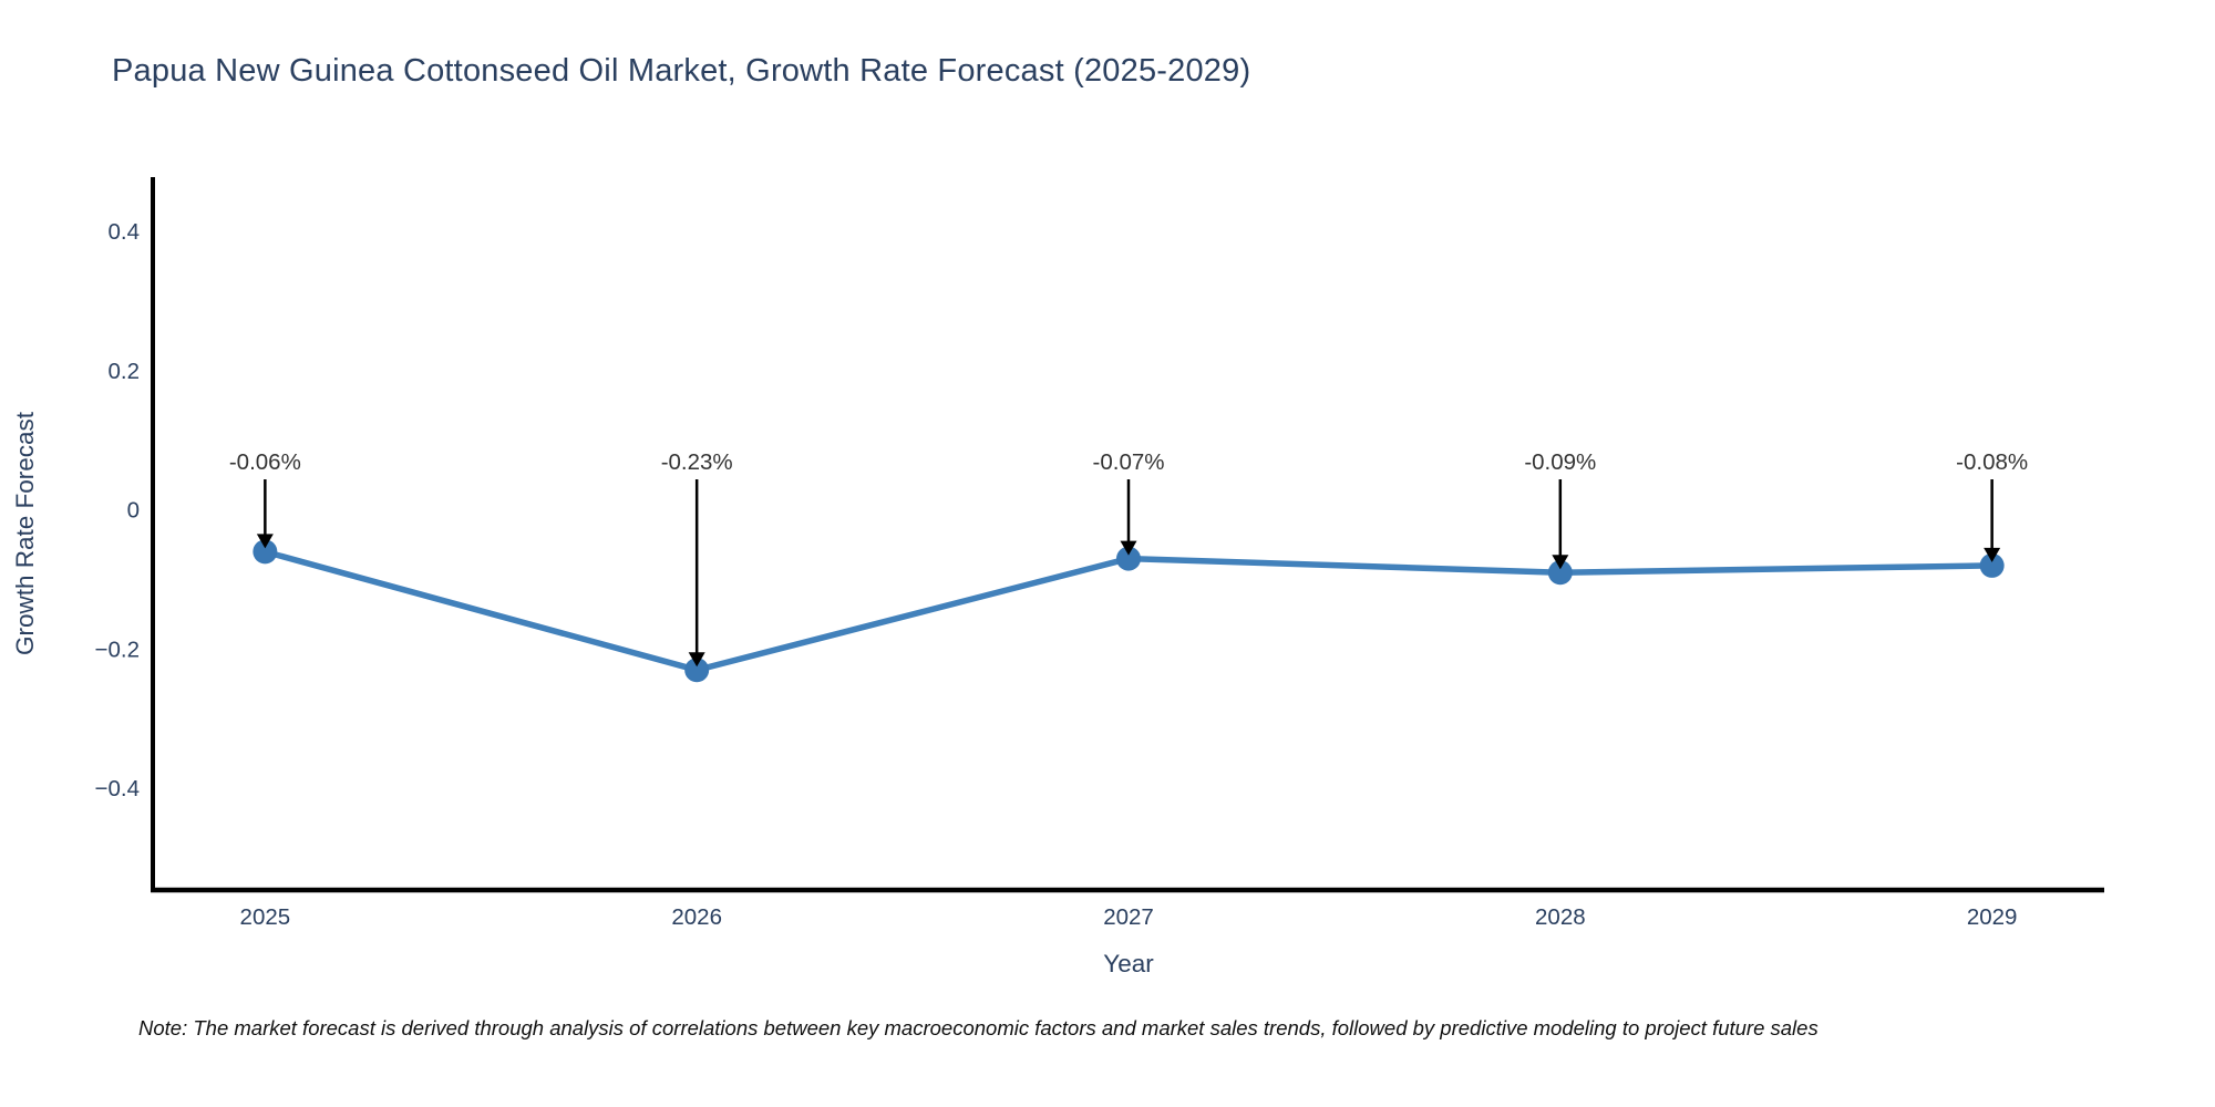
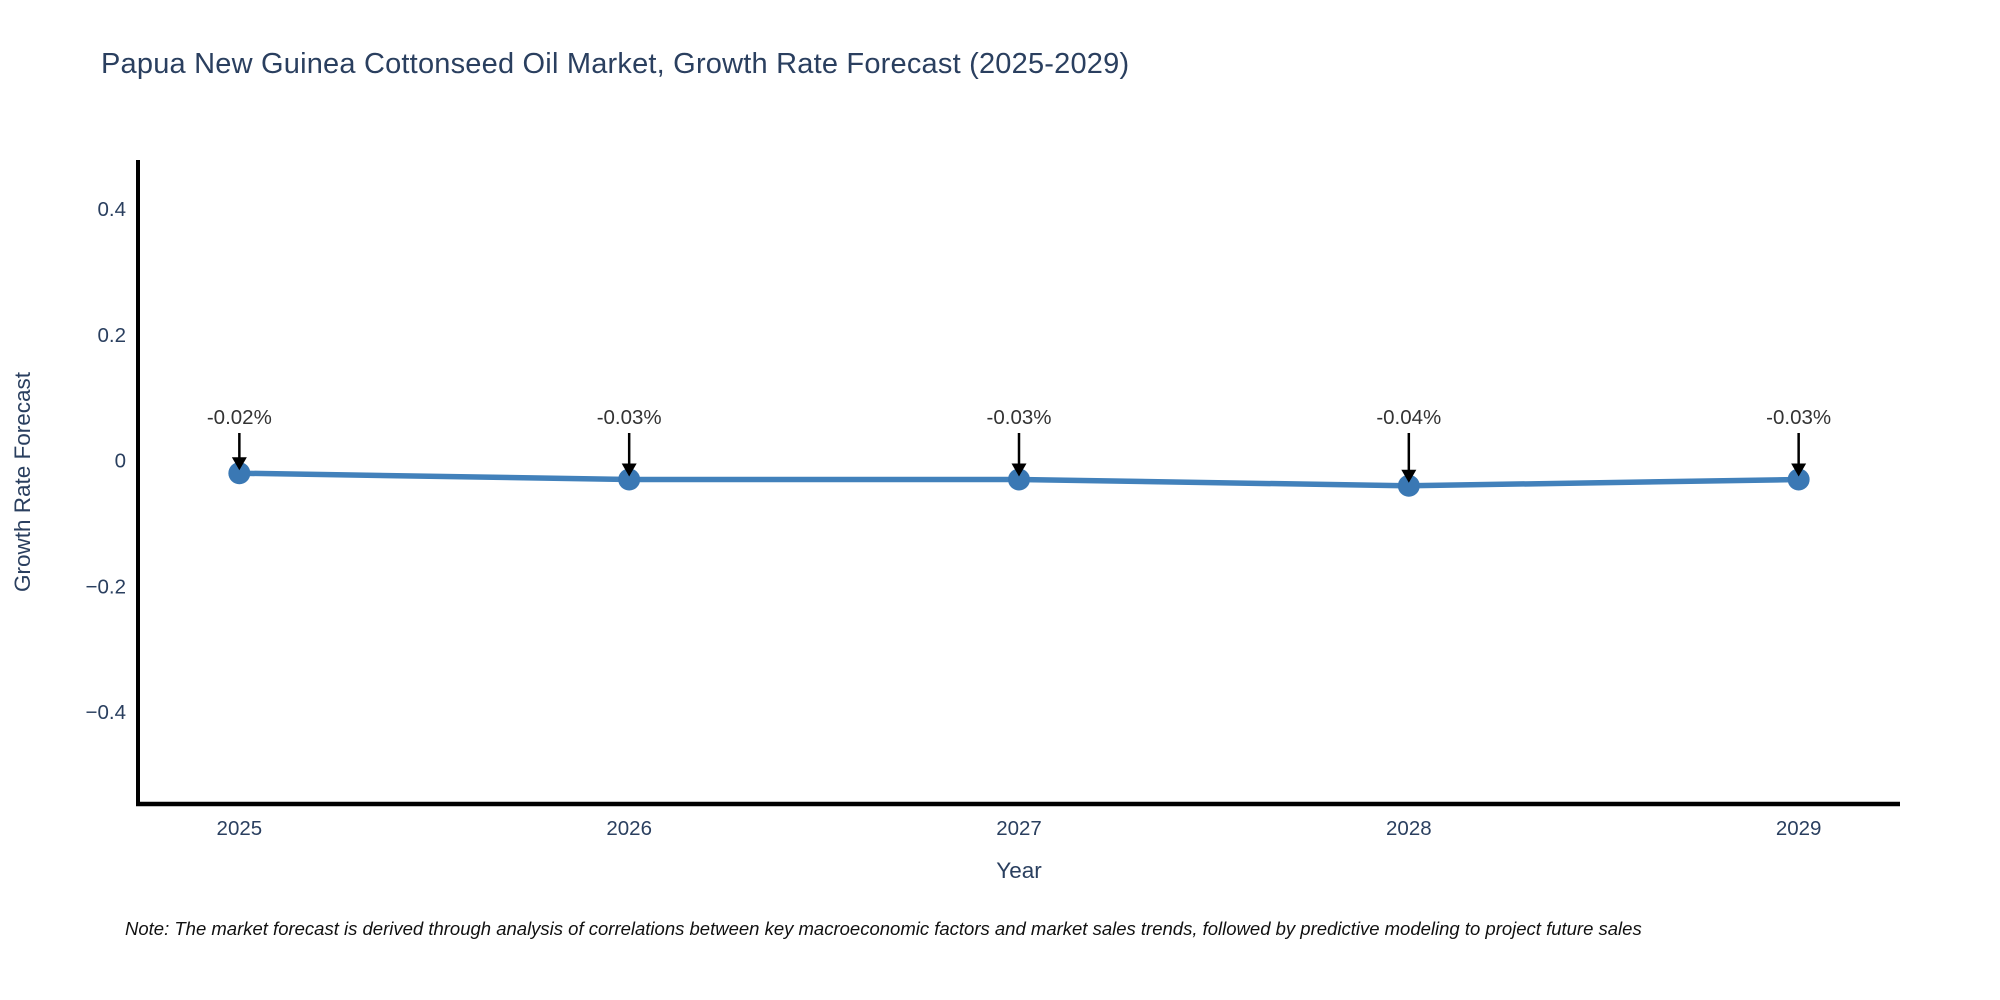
2025: -0.06% -> -0.02%
2026: -0.23% -> -0.03%
2027: -0.07% -> -0.03%
2028: -0.09% -> -0.04%
2029: -0.08% -> -0.03%
